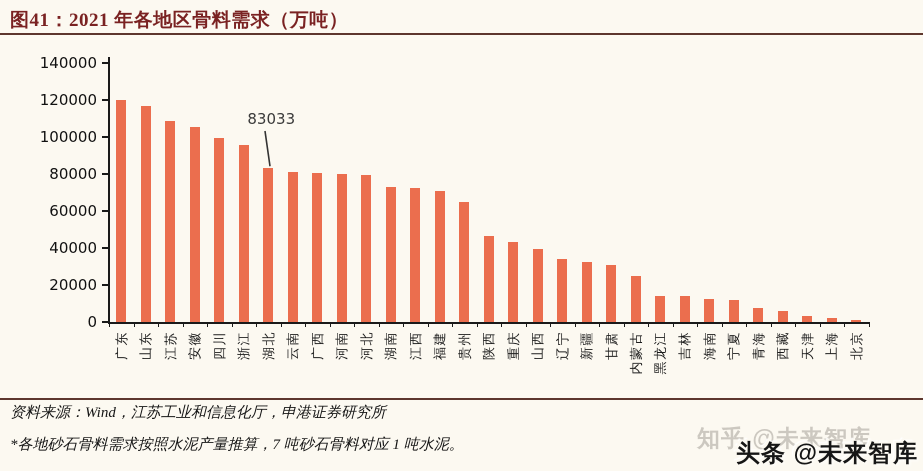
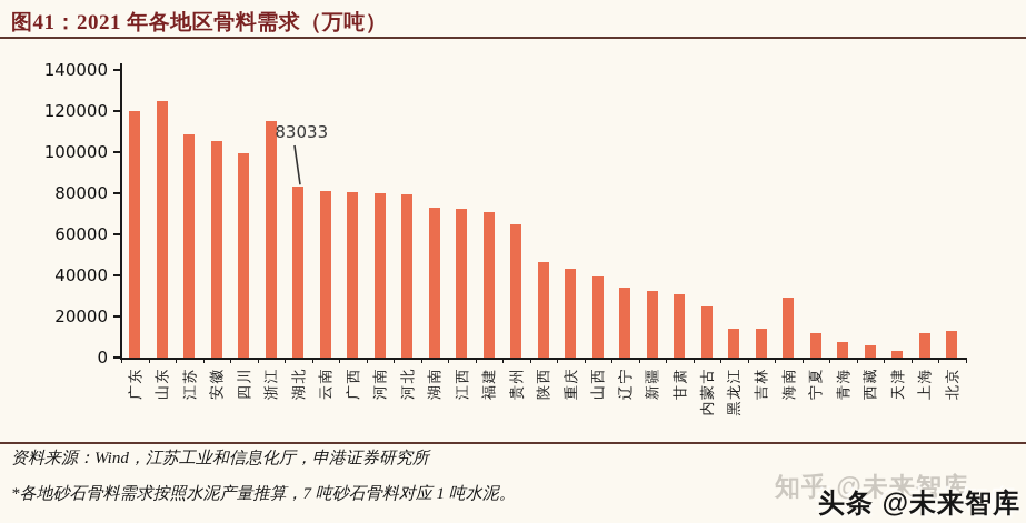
山东: 116000 -> 125000
浙江: 96000 -> 115000
海南: 12000 -> 29000
上海: 2000 -> 12000
北京: 1000 -> 13000
